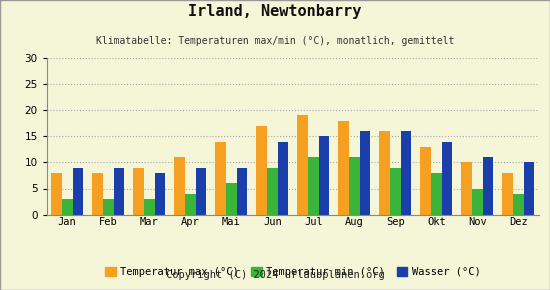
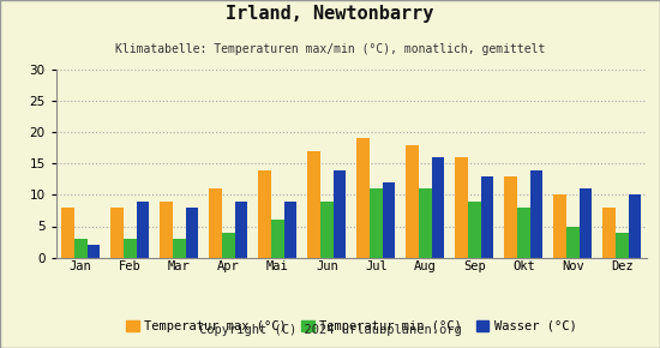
Wasser (°C)/Jan: 9 -> 2
Wasser (°C)/Jul: 15 -> 12
Wasser (°C)/Sep: 16 -> 13
